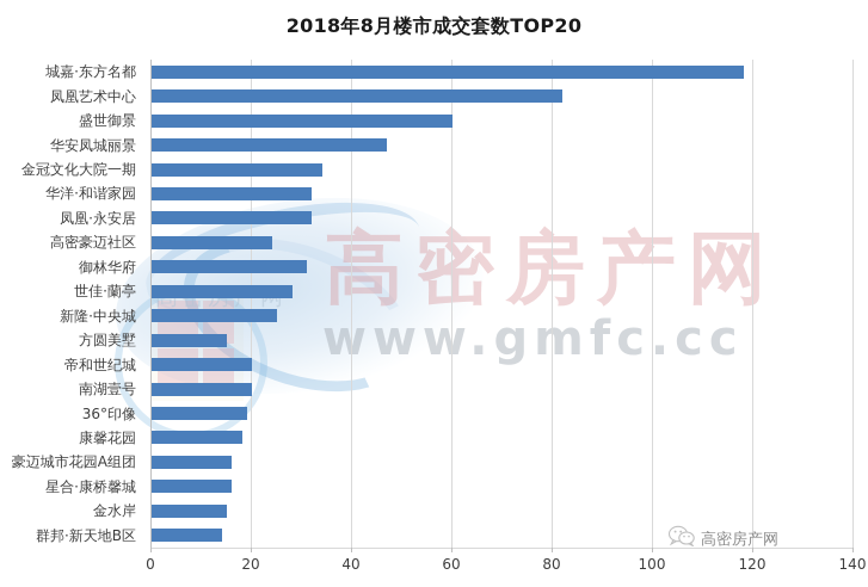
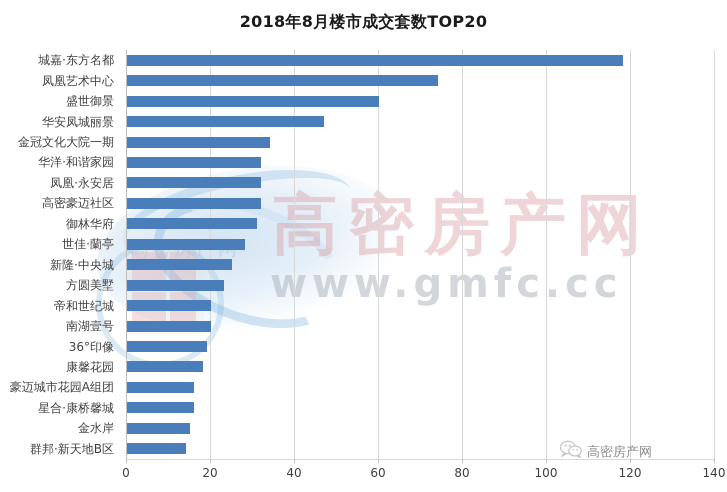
凤凰艺术中心: 82 -> 74
高密豪迈社区: 24 -> 32
方圆美墅: 15 -> 23
